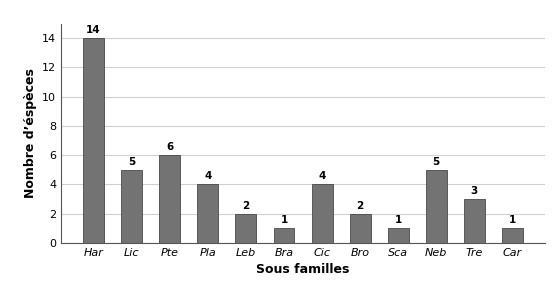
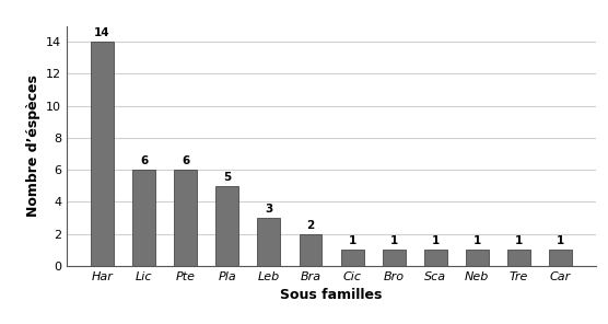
Lic: 5 -> 6
Pla: 4 -> 5
Leb: 2 -> 3
Bra: 1 -> 2
Cic: 4 -> 1
Bro: 2 -> 1
Neb: 5 -> 1
Tre: 3 -> 1
